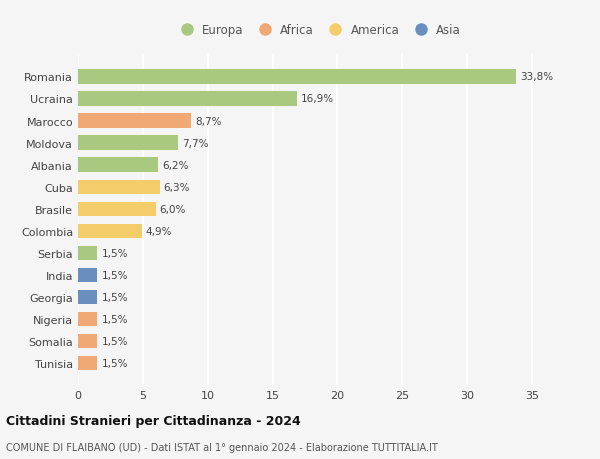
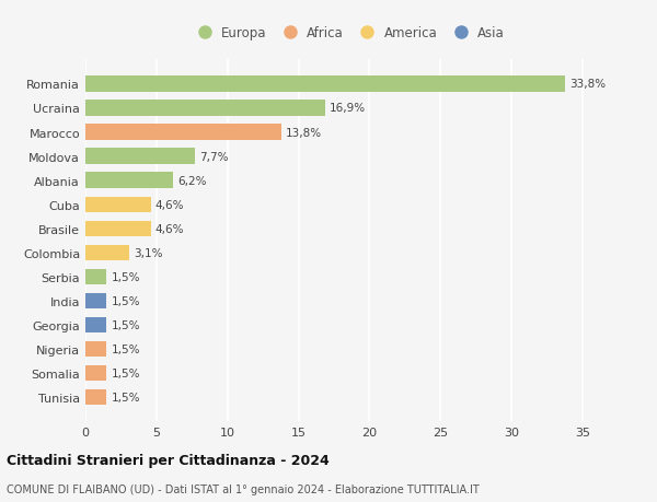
Marocco: 8,7% -> 13,8%
Cuba: 6,3% -> 4,6%
Brasile: 6,0% -> 4,6%
Colombia: 4,9% -> 3,1%
